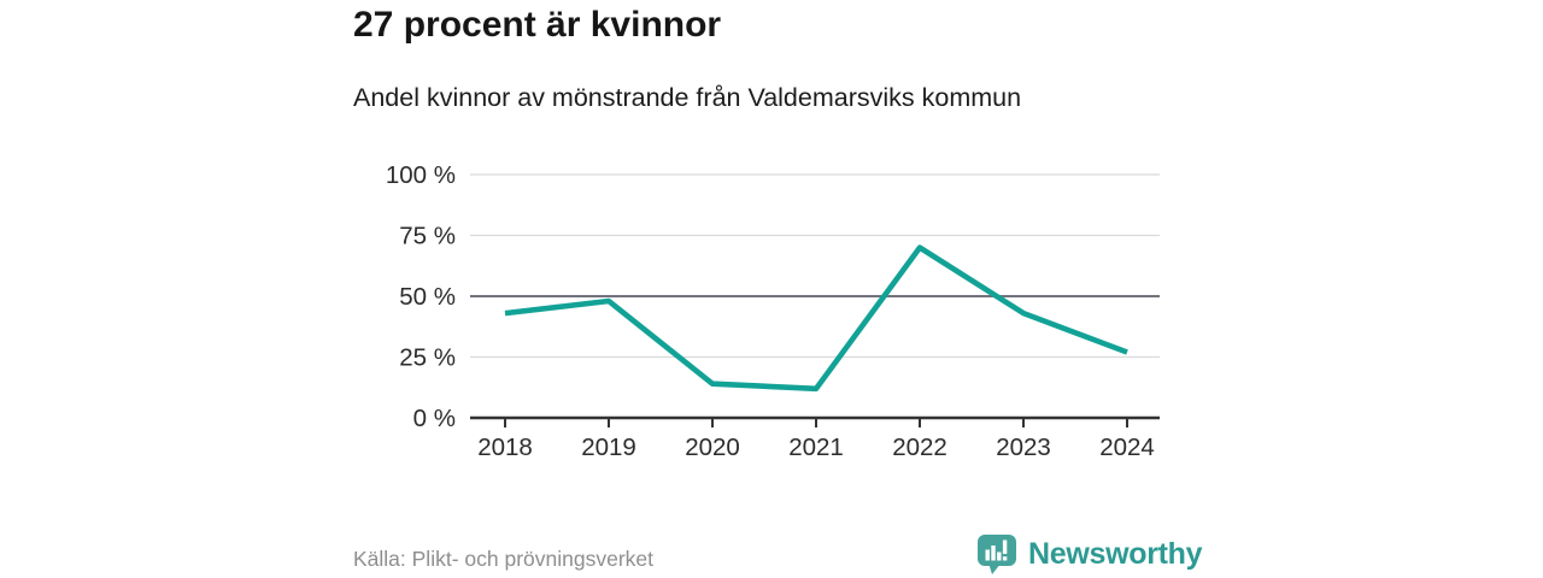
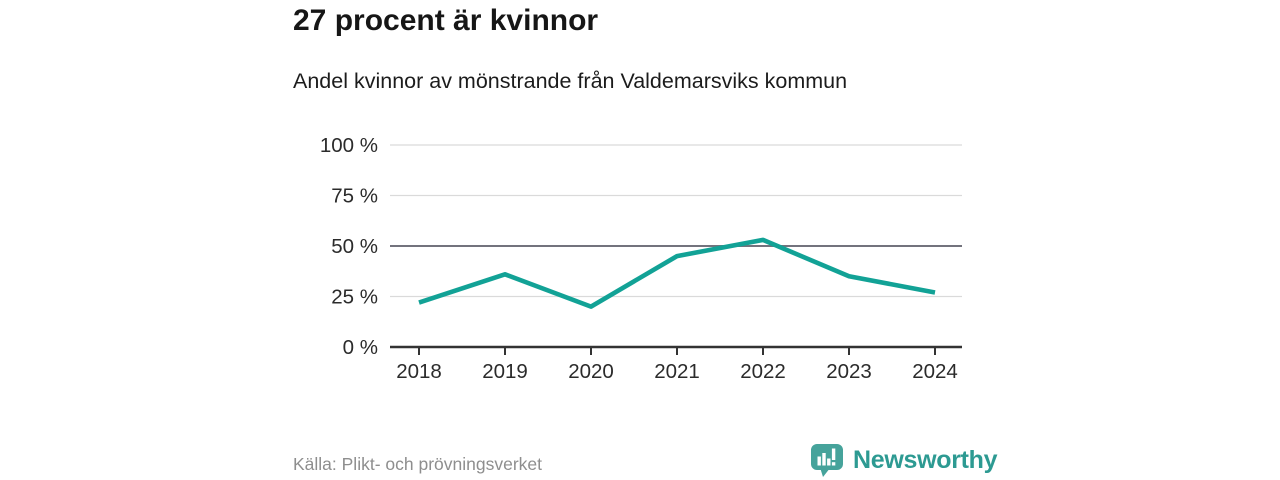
2018: 43% -> 22%
2019: 48% -> 36%
2020: 14% -> 20%
2021: 12% -> 45%
2022: 70% -> 53%
2023: 43% -> 35%
